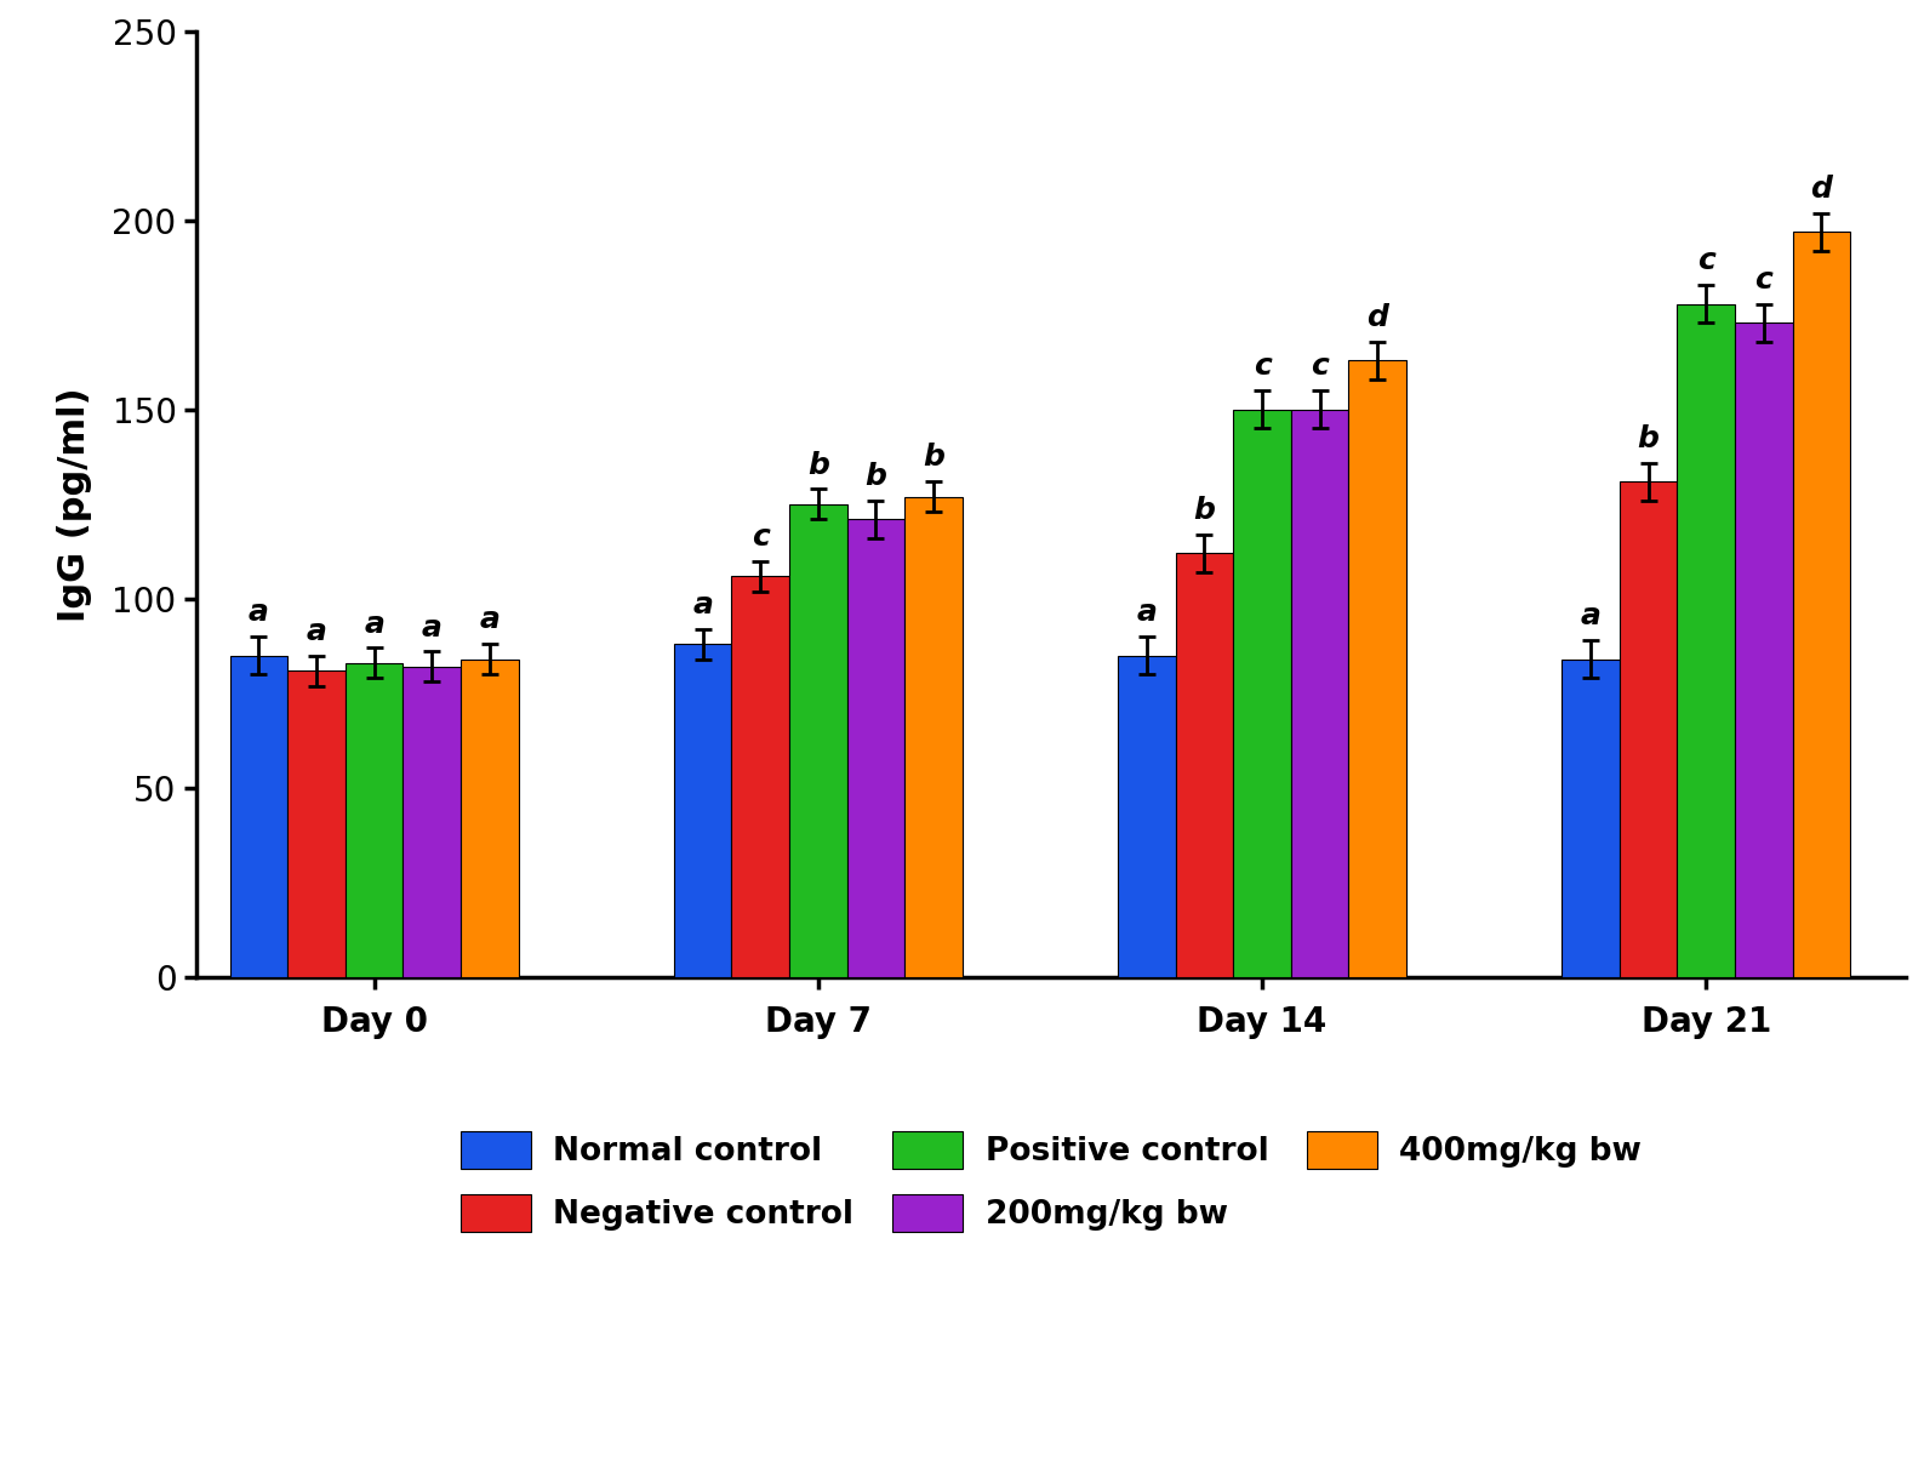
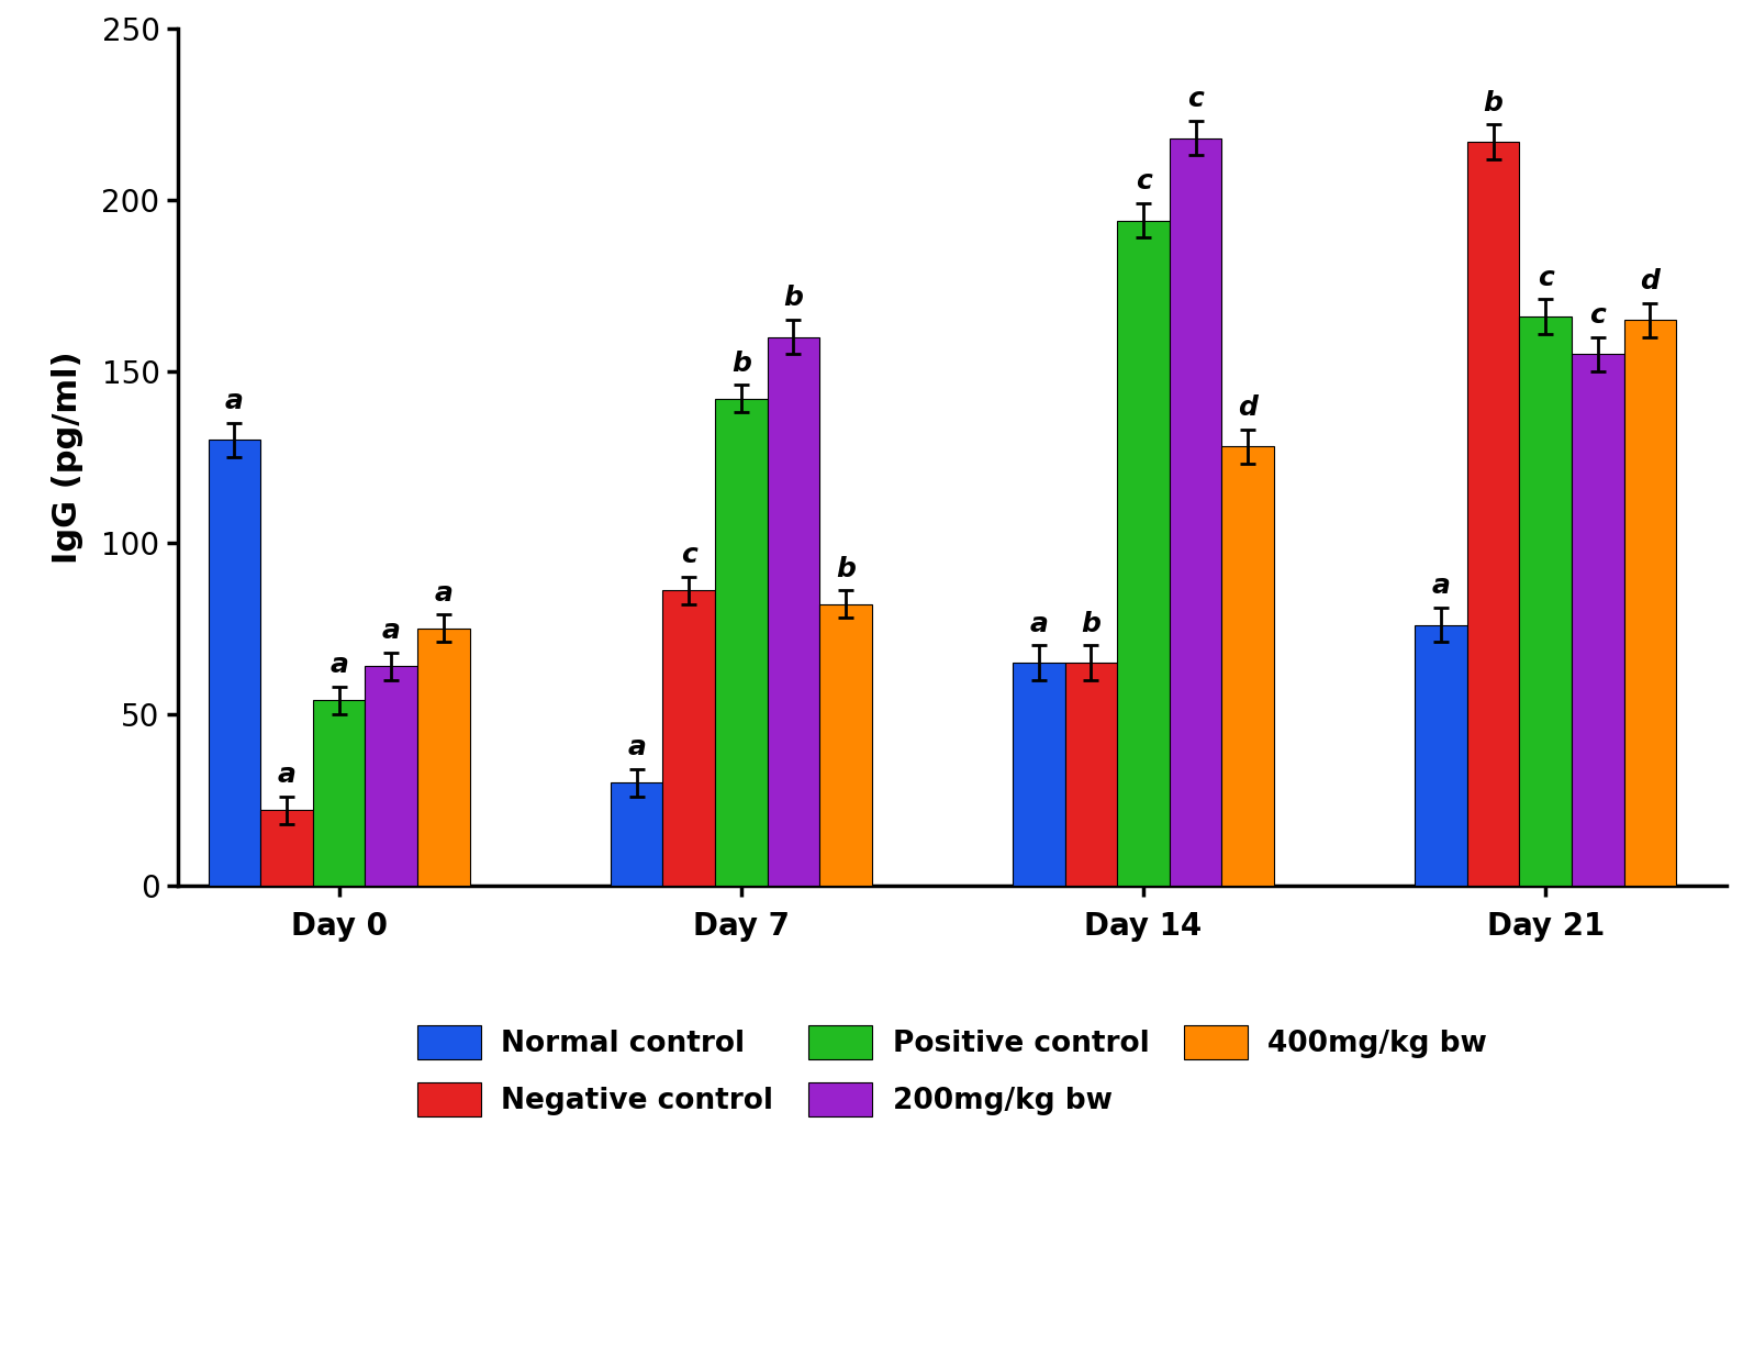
Normal control/Day 0: 85 -> 130
Negative control/Day 0: 81 -> 22
Positive control/Day 0: 83 -> 54
200mg/kg bw/Day 0: 82 -> 64
400mg/kg bw/Day 0: 84 -> 75
Normal control/Day 7: 88 -> 30
Negative control/Day 7: 106 -> 86
Positive control/Day 7: 125 -> 142
200mg/kg bw/Day 7: 121 -> 160
400mg/kg bw/Day 7: 127 -> 82
Normal control/Day 14: 85 -> 65
Negative control/Day 14: 112 -> 65
Positive control/Day 14: 150 -> 194
200mg/kg bw/Day 14: 150 -> 218
400mg/kg bw/Day 14: 163 -> 128
Normal control/Day 21: 84 -> 76
Negative control/Day 21: 131 -> 217
Positive control/Day 21: 178 -> 166
200mg/kg bw/Day 21: 173 -> 155
400mg/kg bw/Day 21: 197 -> 165
